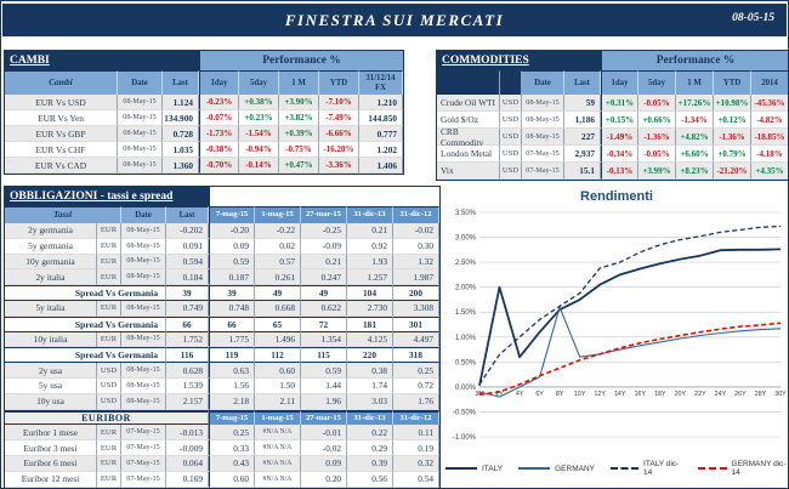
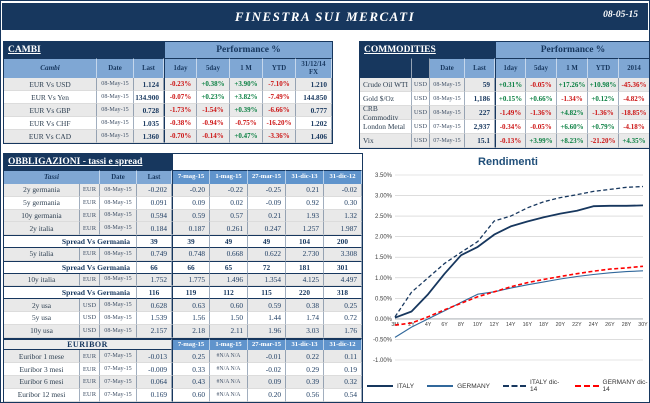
GERMANY/3M: -0.1% -> -0.5%
ITALY/2Y: 2.0% -> 0.2%
GERMANY/8Y: 1.6% -> 0.4%
